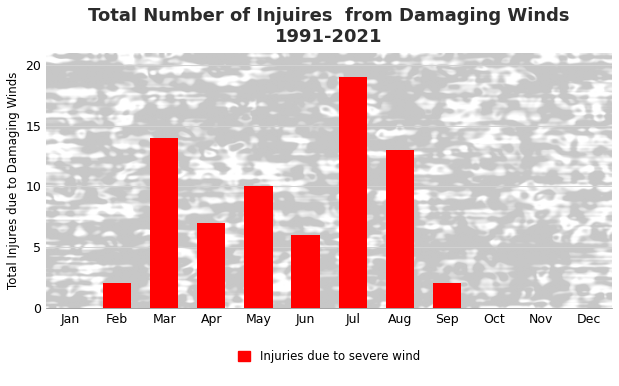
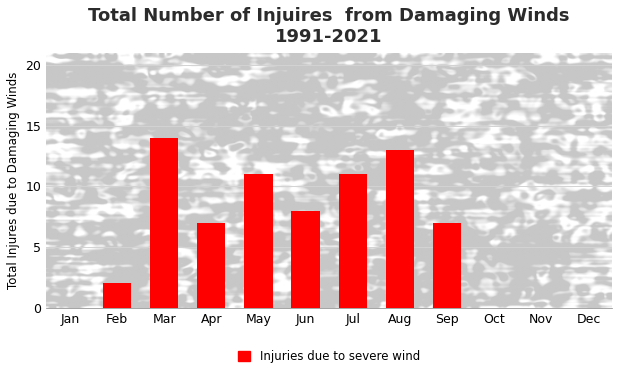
May: 10 -> 11
Jun: 6 -> 8
Jul: 19 -> 11
Sep: 2 -> 7
